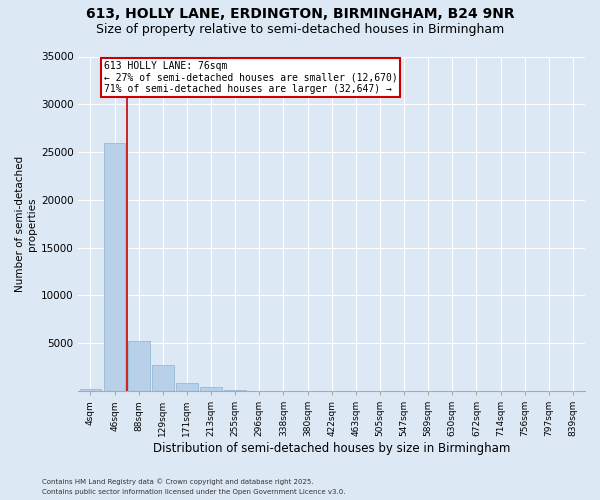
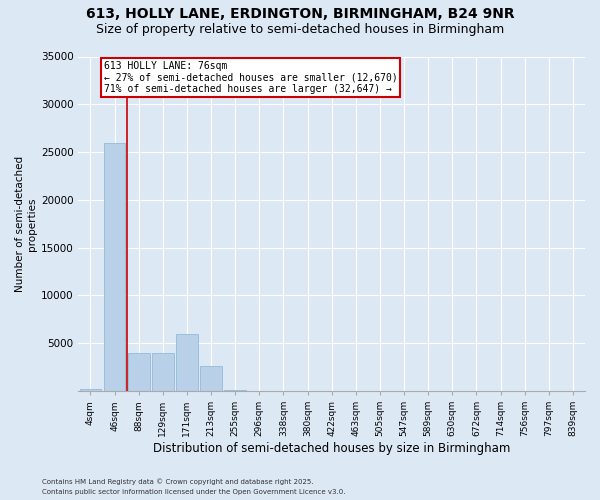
88sqm: 5200 -> 4000
129sqm: 2700 -> 4000
171sqm: 800 -> 6000
213sqm: 400 -> 2600
